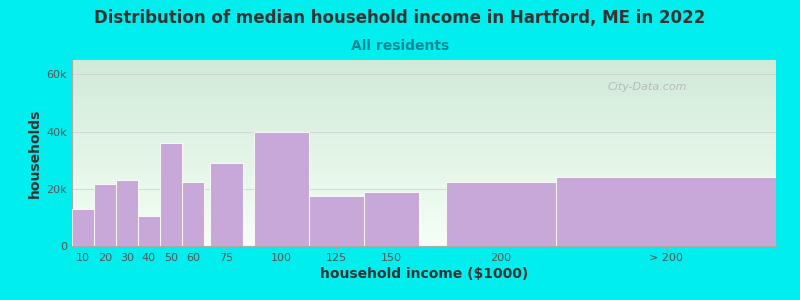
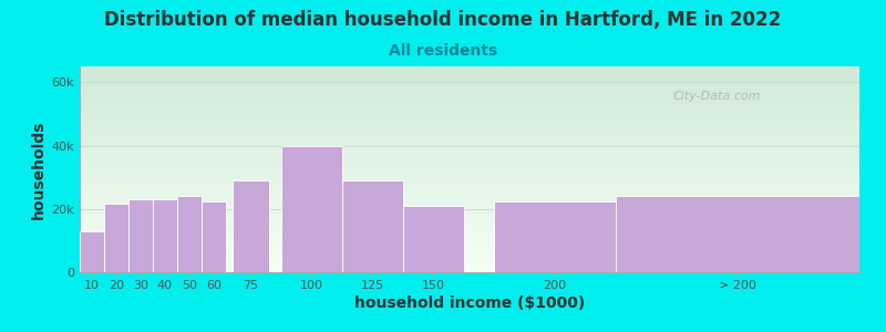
40: 10.5k -> 23.0k
50: 36.0k -> 24.0k
125: 17.5k -> 29.0k
150: 19.0k -> 21.0k
